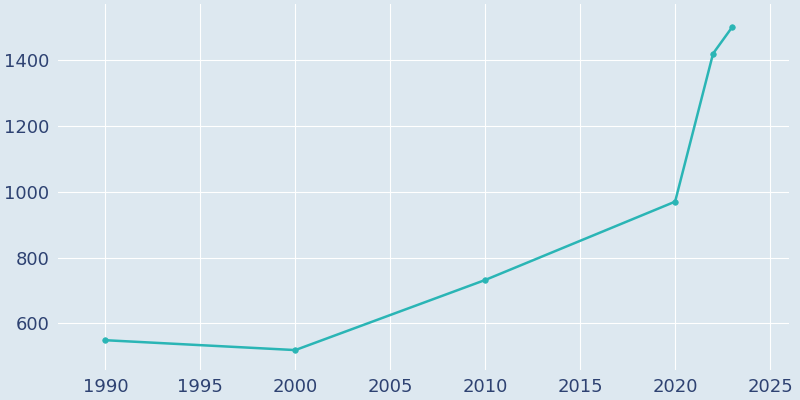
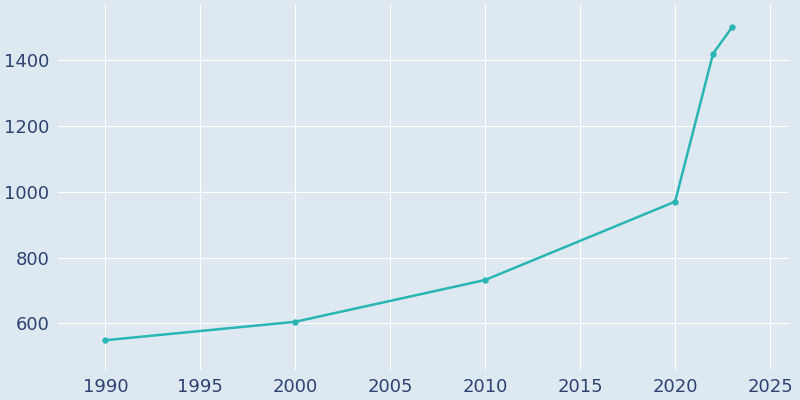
2000: 519 -> 605
